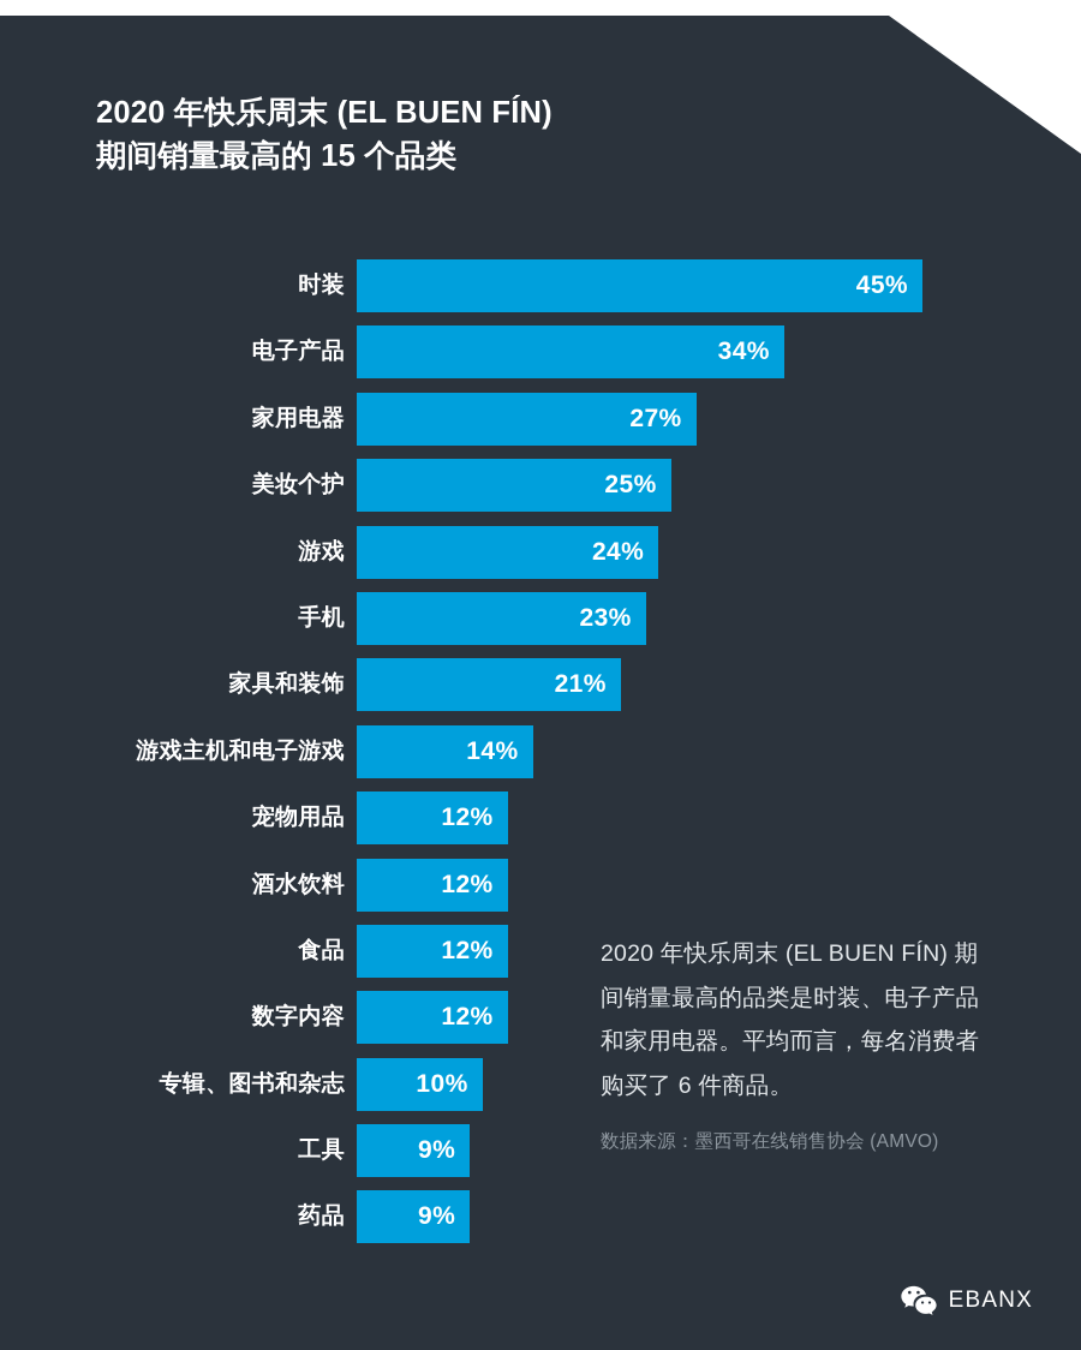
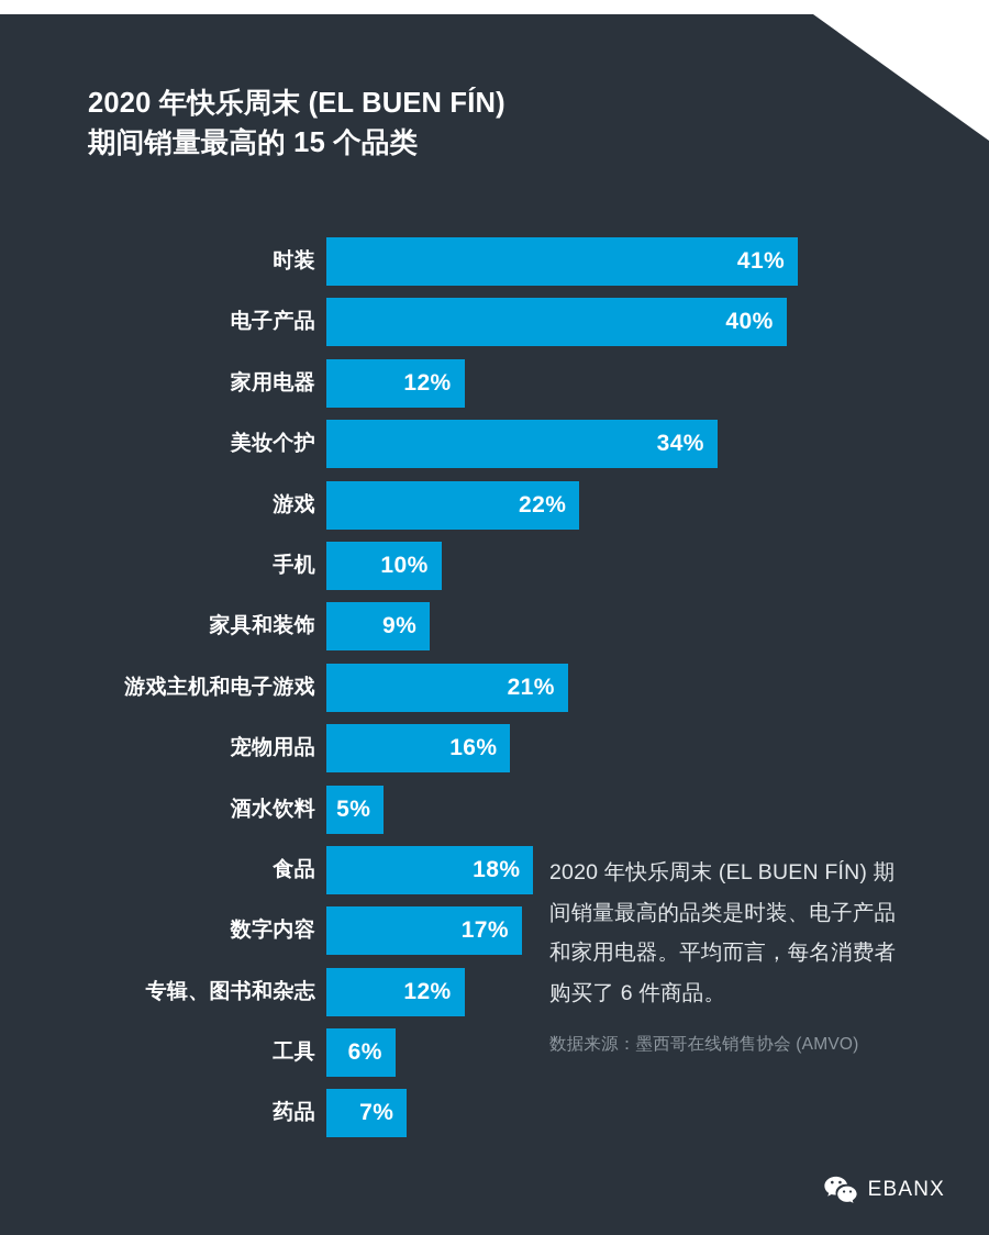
时装: 45% -> 41%
电子产品: 34% -> 40%
家用电器: 27% -> 12%
美妆个护: 25% -> 34%
游戏: 24% -> 22%
手机: 23% -> 10%
家具和装饰: 21% -> 9%
游戏主机和电子游戏: 14% -> 21%
宠物用品: 12% -> 16%
酒水饮料: 12% -> 5%
食品: 12% -> 18%
数字内容: 12% -> 17%
专辑、图书和杂志: 10% -> 12%
工具: 9% -> 6%
药品: 9% -> 7%
